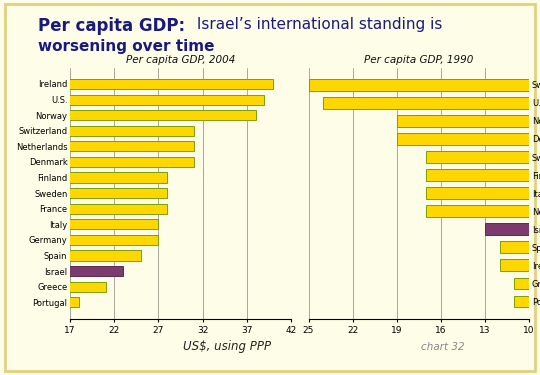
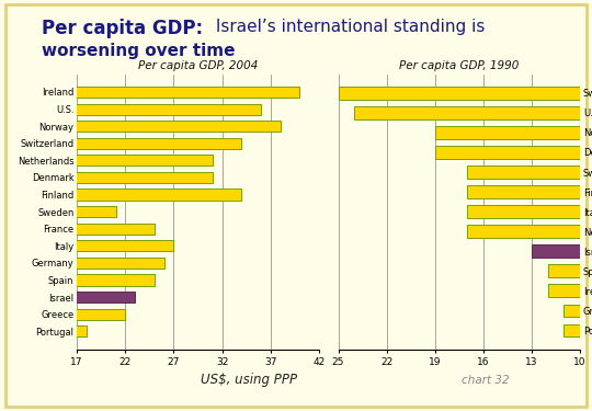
Per capita GDP, 2004/U.S.: 39 -> 36
Per capita GDP, 2004/Switzerland: 31 -> 34
Per capita GDP, 2004/Finland: 28 -> 34
Per capita GDP, 2004/Sweden: 28 -> 21
Per capita GDP, 2004/France: 28 -> 25
Per capita GDP, 2004/Germany: 27 -> 26
Per capita GDP, 2004/Greece: 21 -> 22
